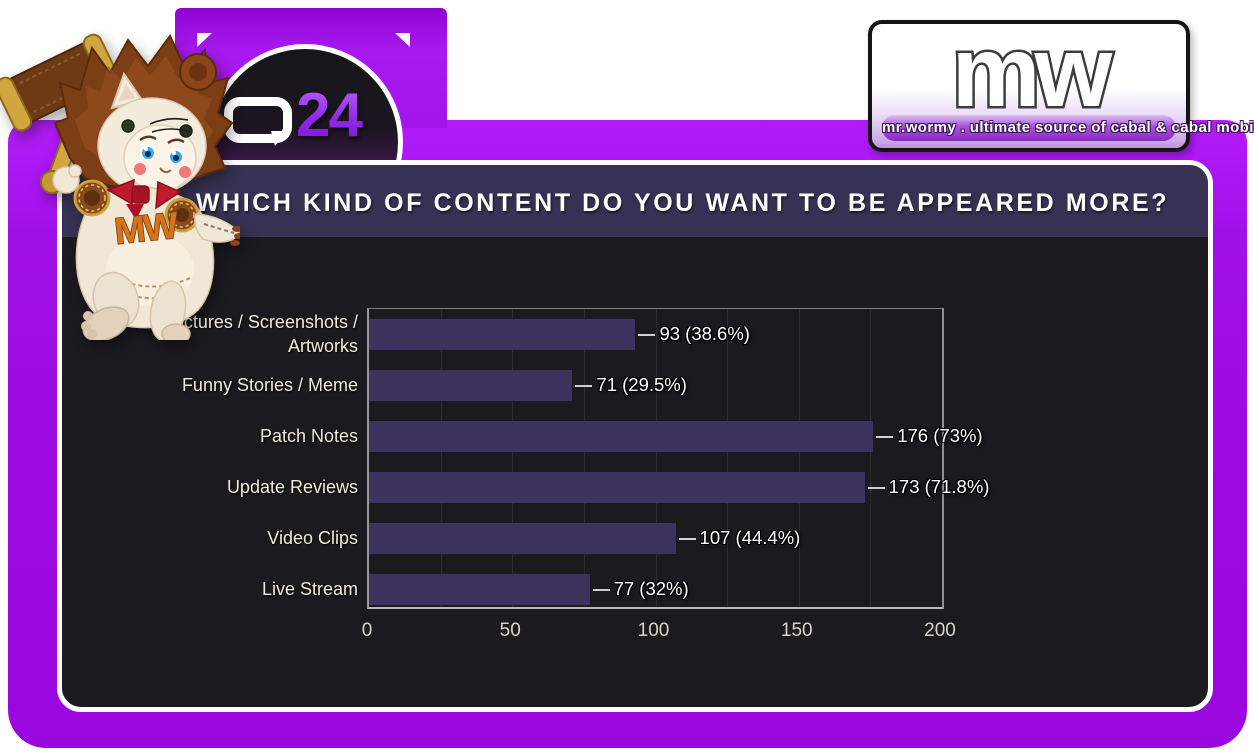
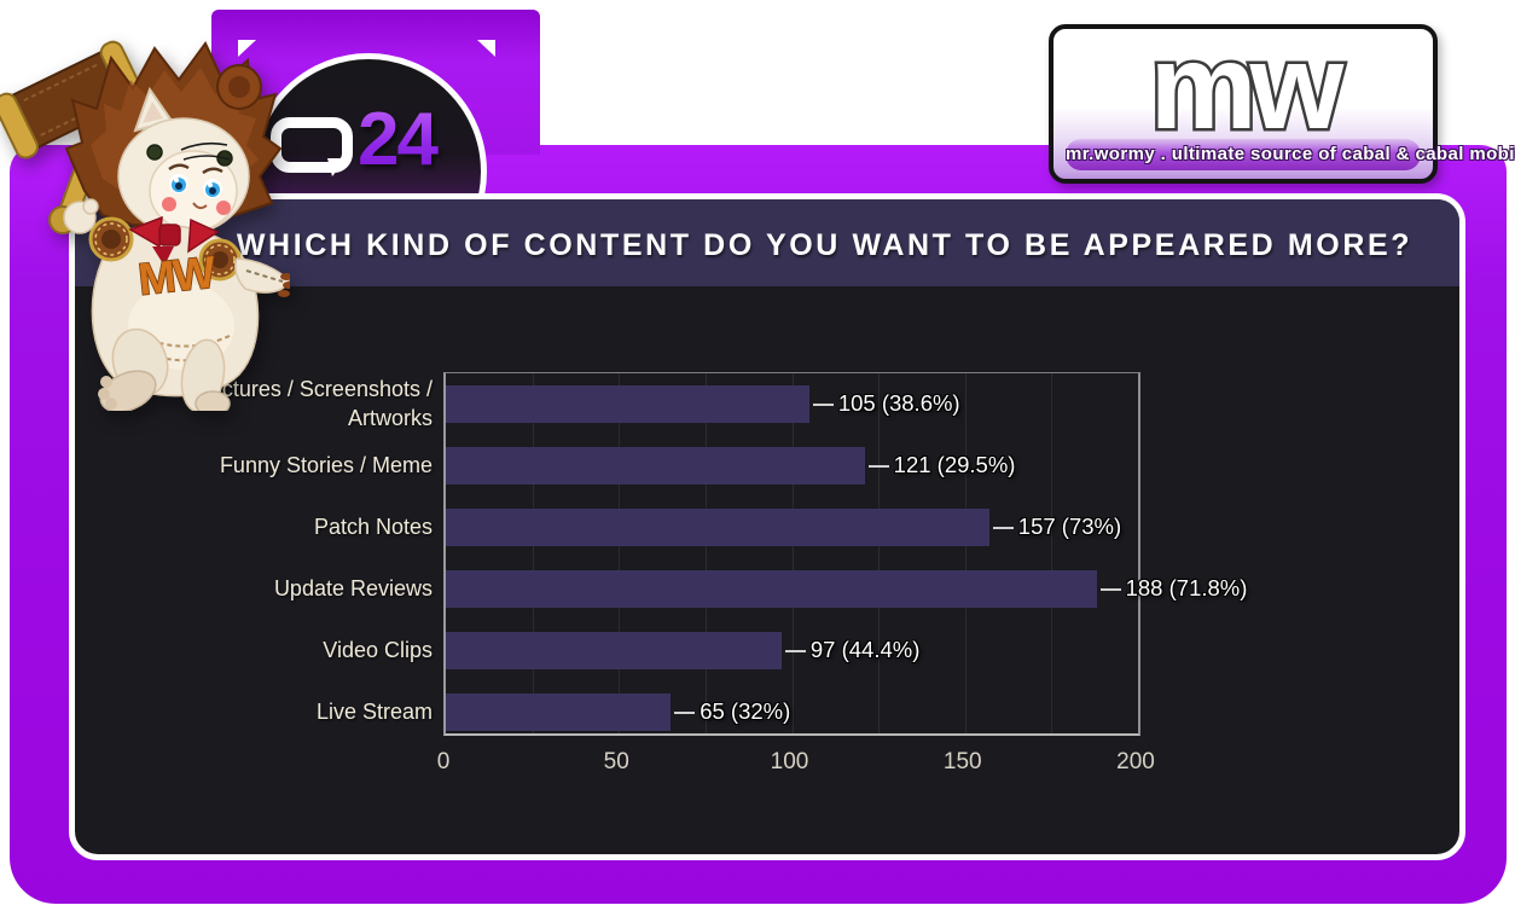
Pictures / Screenshots / Artworks: 93 -> 105
Funny Stories / Meme: 71 -> 121
Patch Notes: 176 -> 157
Update Reviews: 173 -> 188
Video Clips: 107 -> 97
Live Stream: 77 -> 65
